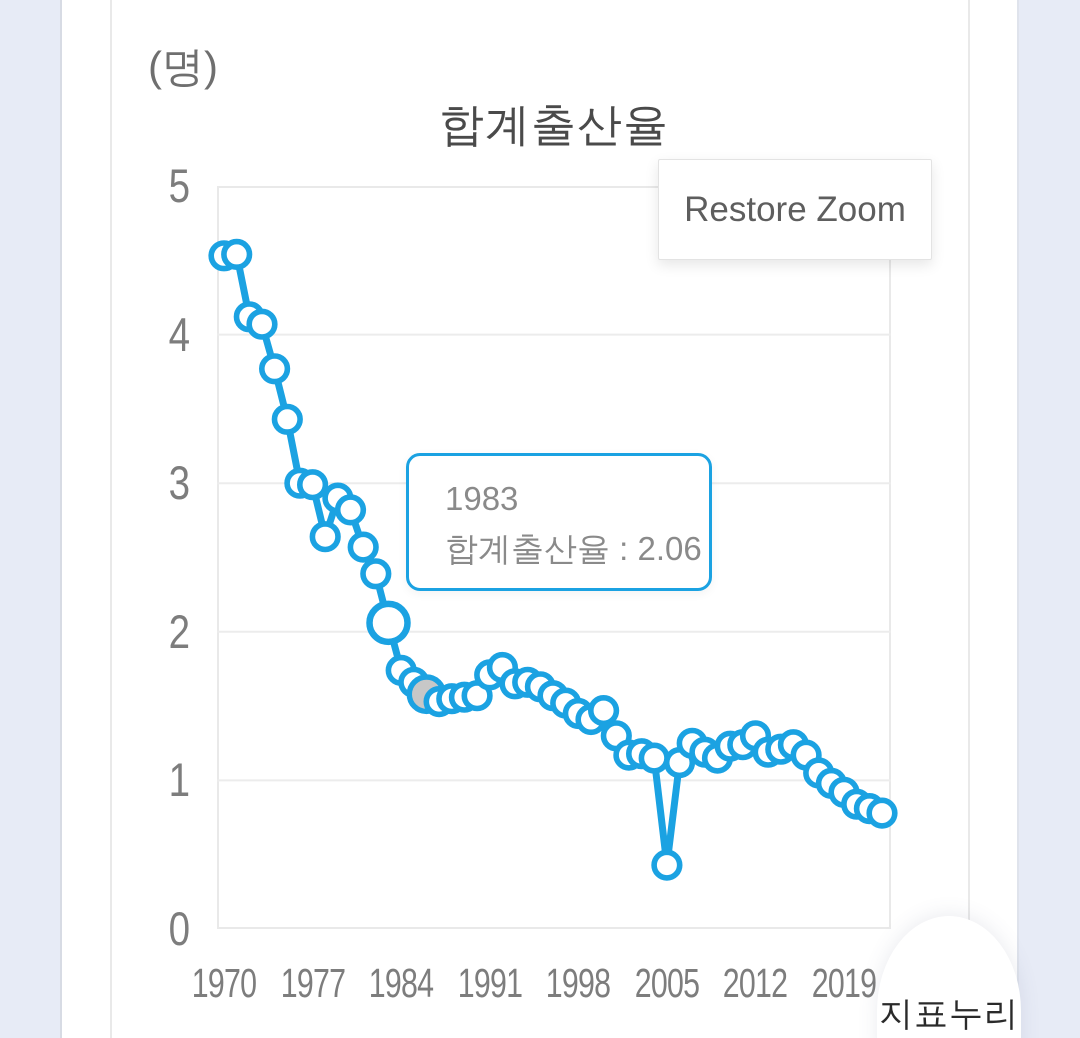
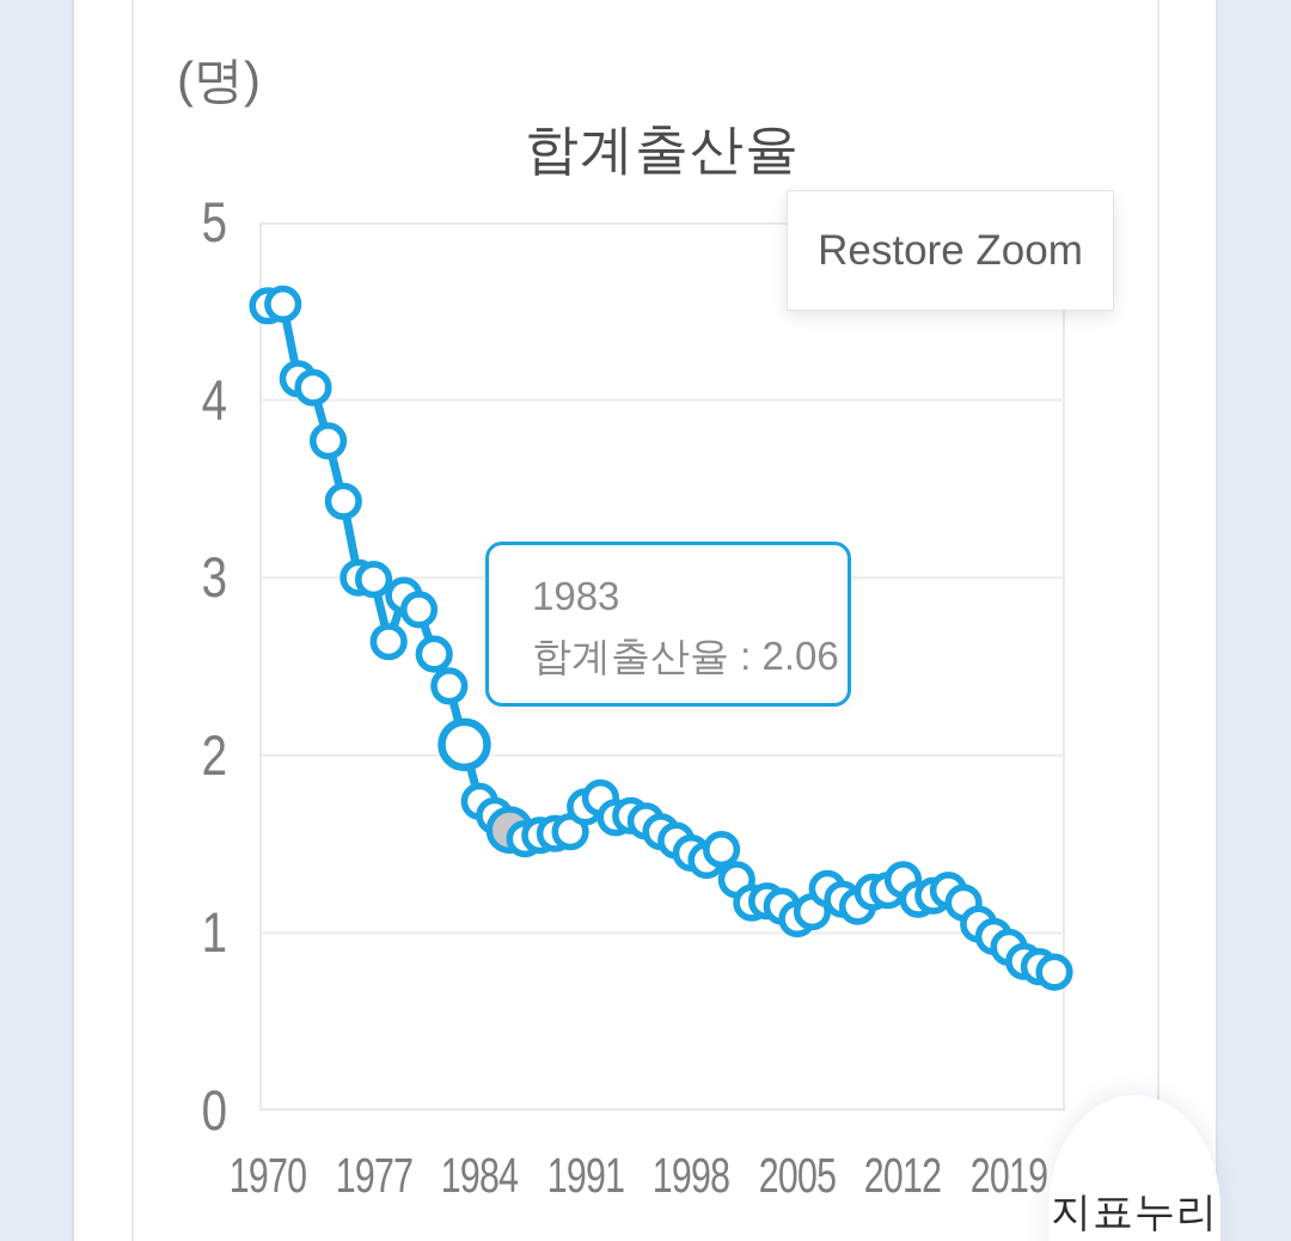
2005: 0.43 -> 1.08
